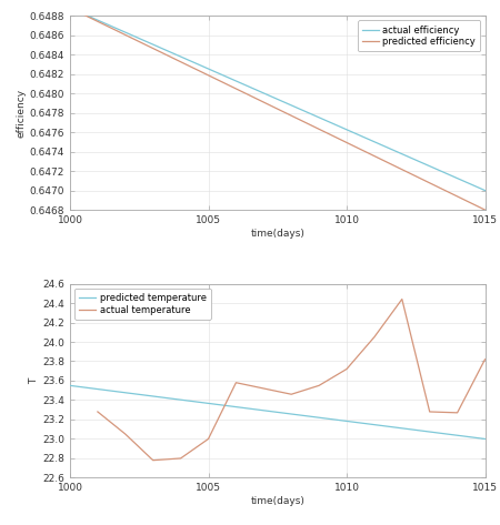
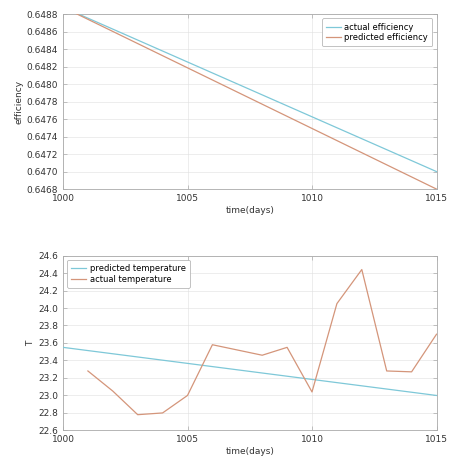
1010: 23.72 -> 23.04
1015: 23.82 -> 23.70
